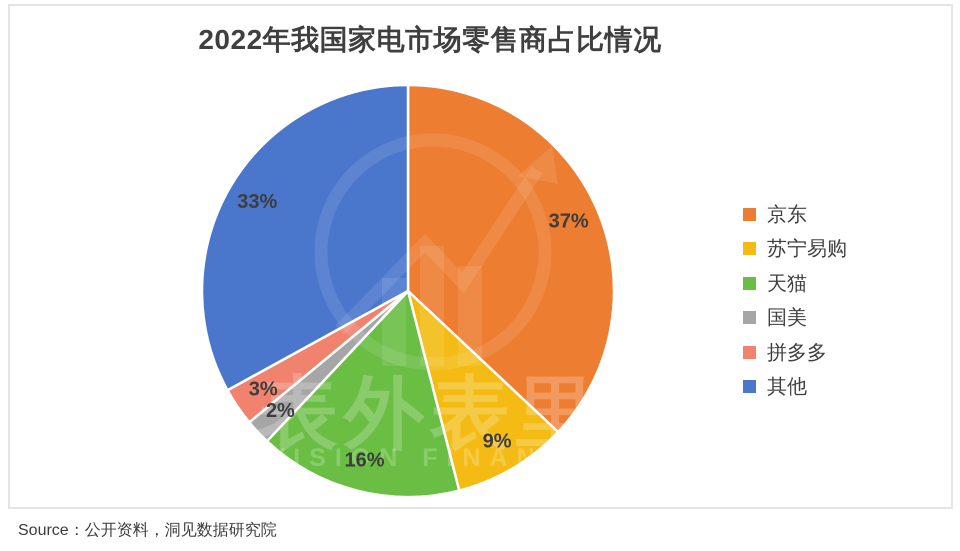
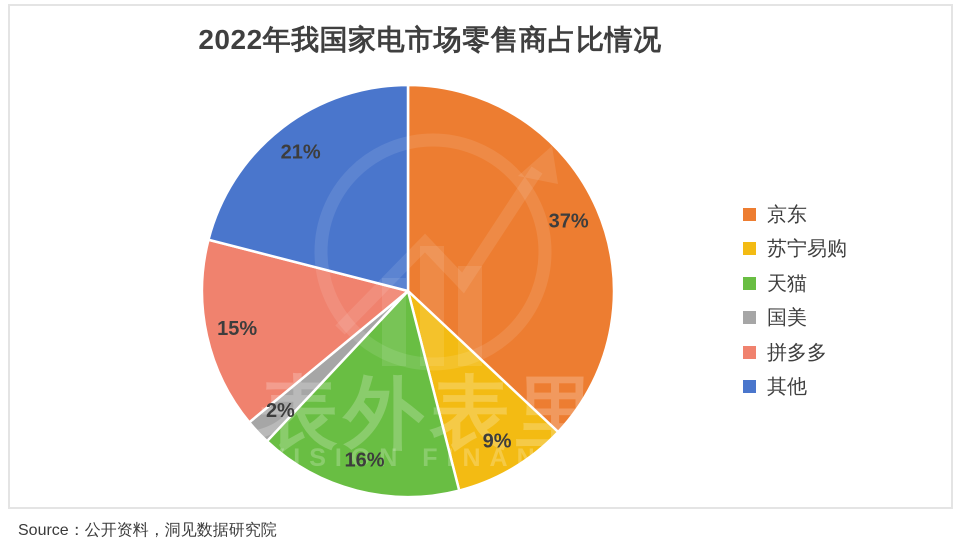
拼多多: 3% -> 15%
其他: 33% -> 21%
